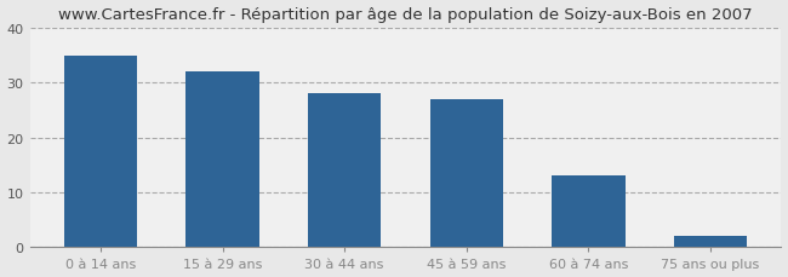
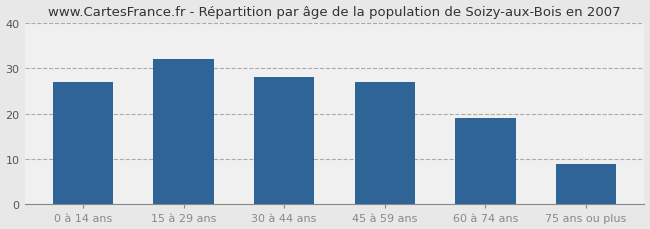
0 à 14 ans: 35 -> 27
60 à 74 ans: 13 -> 19
75 ans ou plus: 2 -> 9
